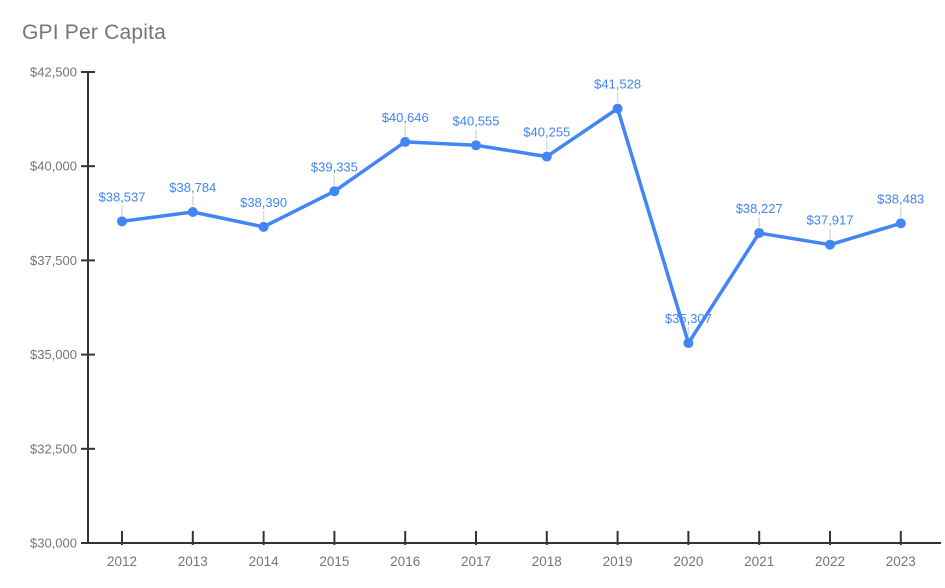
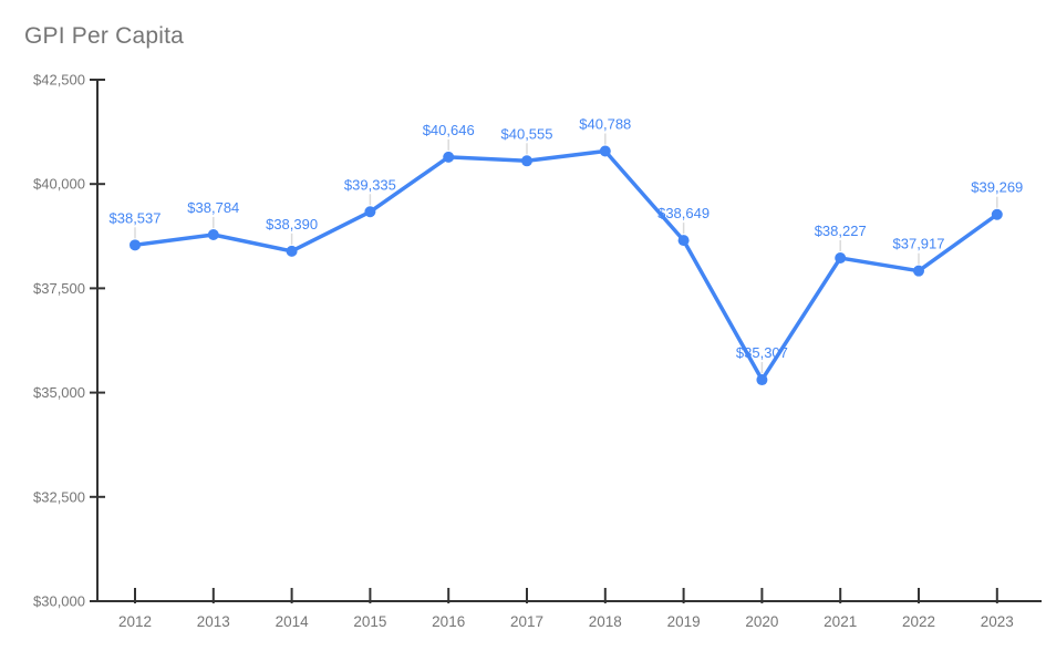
2018: $40,255 -> $40,788
2019: $41,528 -> $38,649
2023: $38,483 -> $39,269
